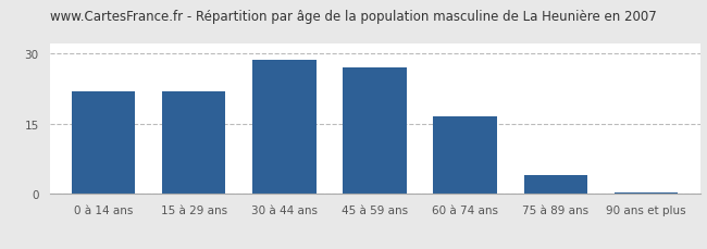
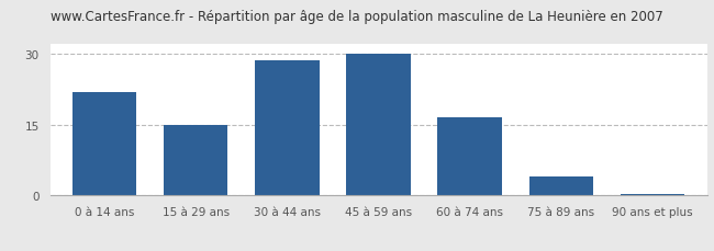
15 à 29 ans: 22.0 -> 15.0
45 à 59 ans: 27.0 -> 30.0
